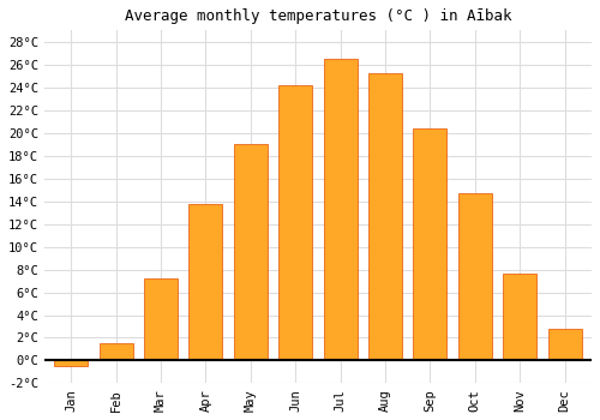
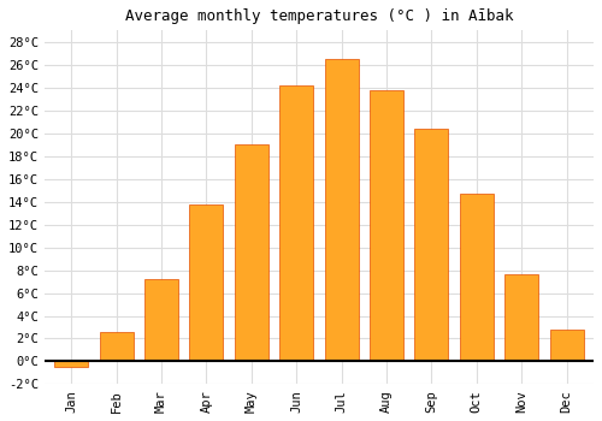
Feb: 1.5°C -> 2.6°C
Aug: 25.2°C -> 23.8°C
